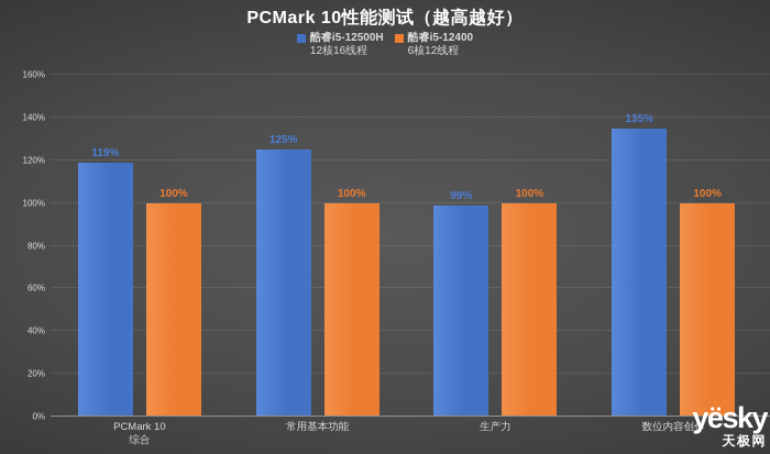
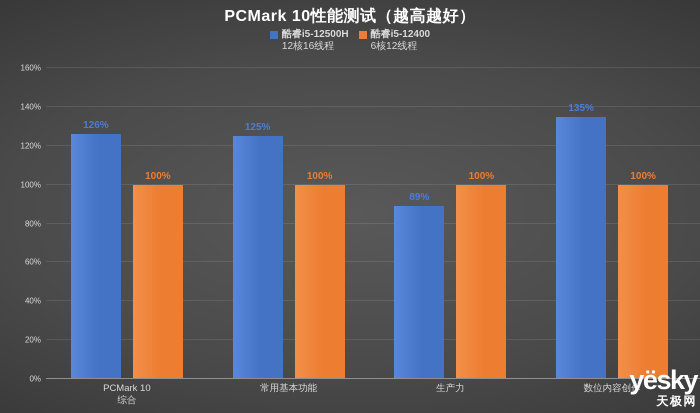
酷睿i5-12500H/PCMark 10 综合: 119% -> 126%
酷睿i5-12500H/生产力: 99% -> 89%
